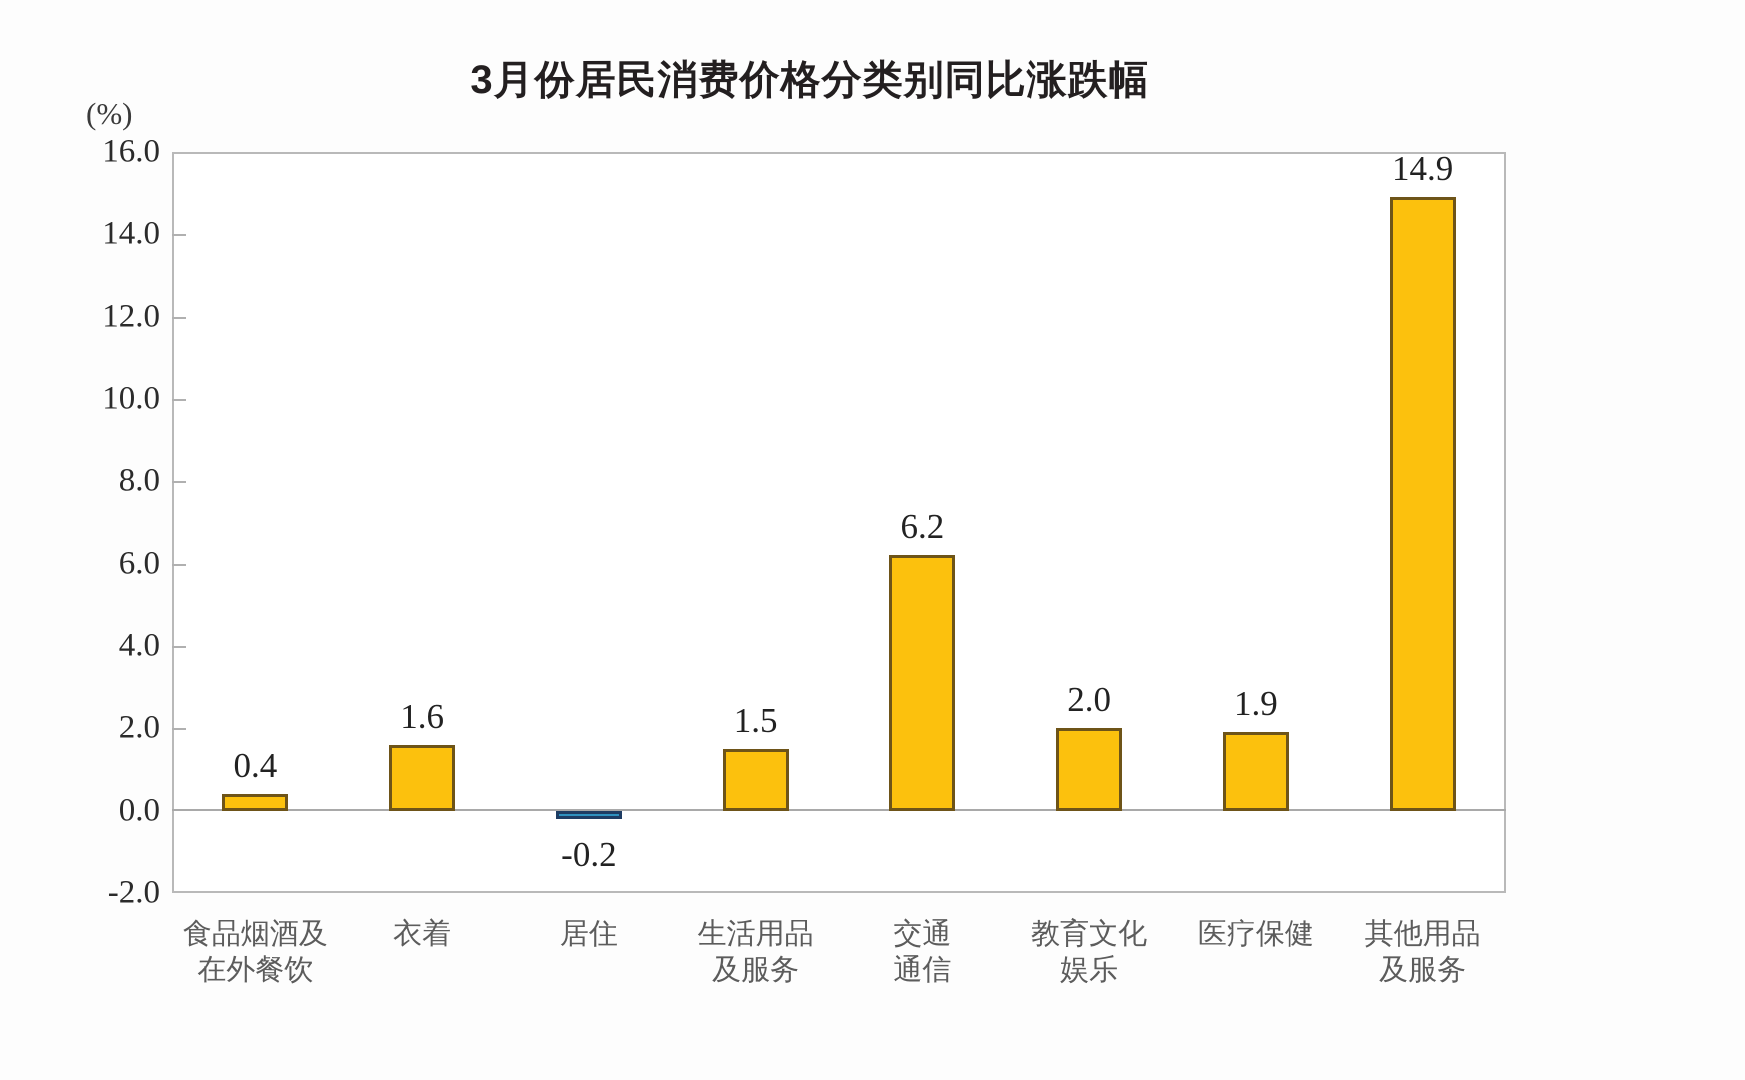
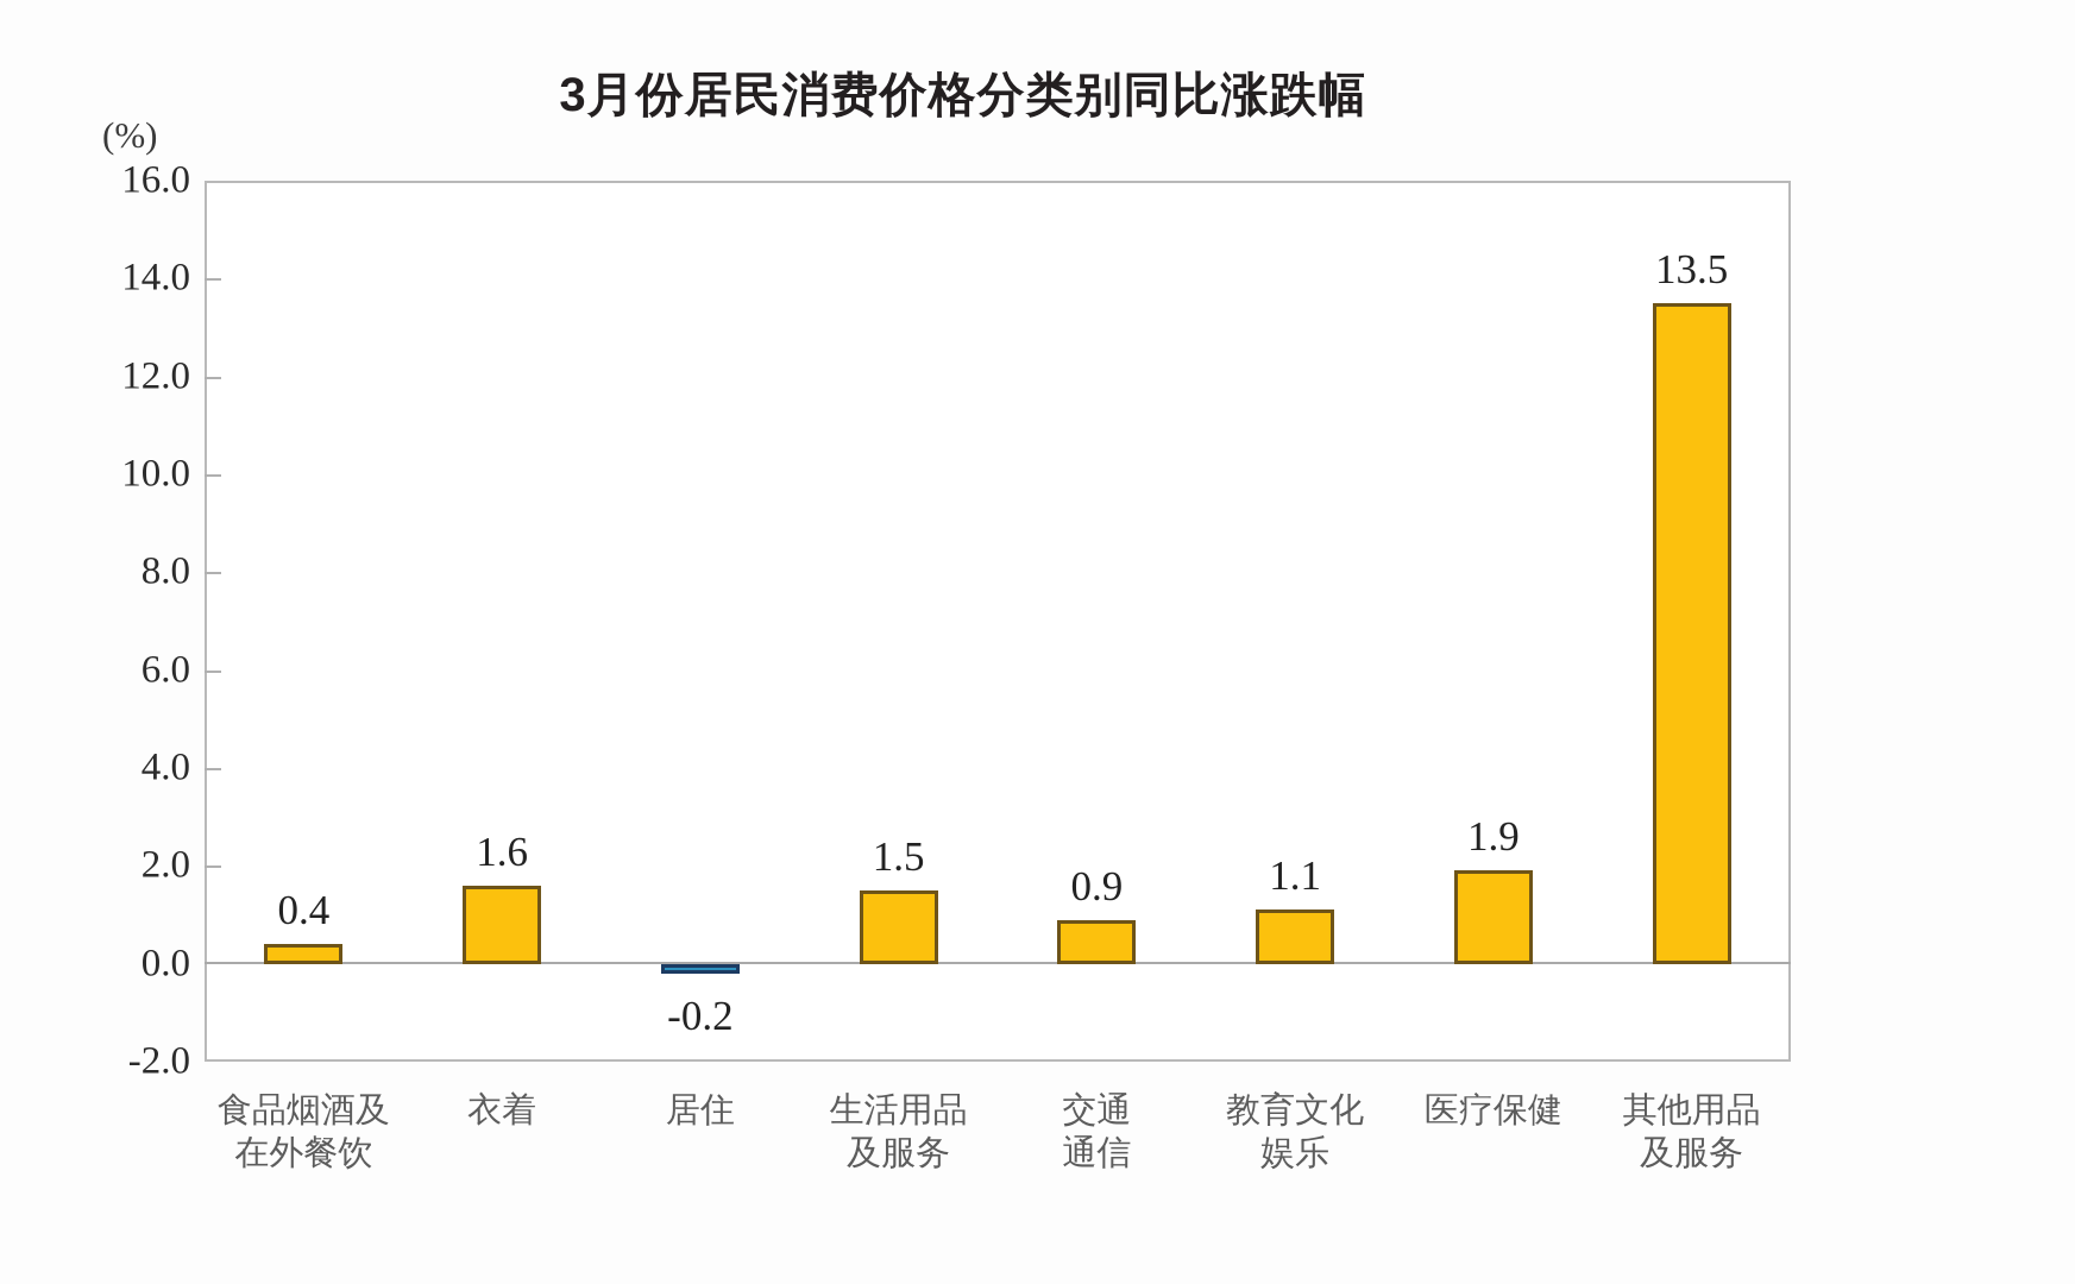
交通 通信: 6.2 -> 0.9
教育文化 娱乐: 2.0 -> 1.1
其他用品 及服务: 14.9 -> 13.5
